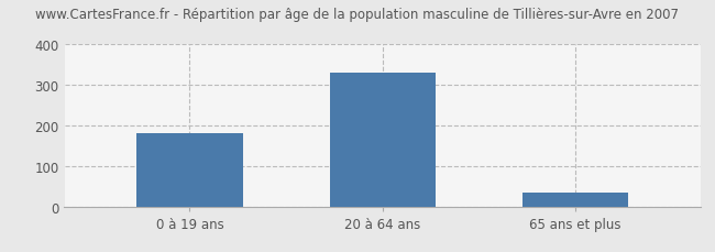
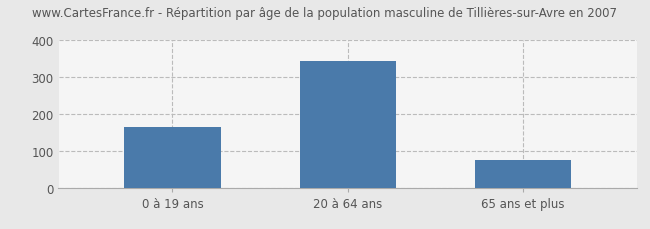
0 à 19 ans: 180 -> 165
20 à 64 ans: 330 -> 345
65 ans et plus: 35 -> 75
